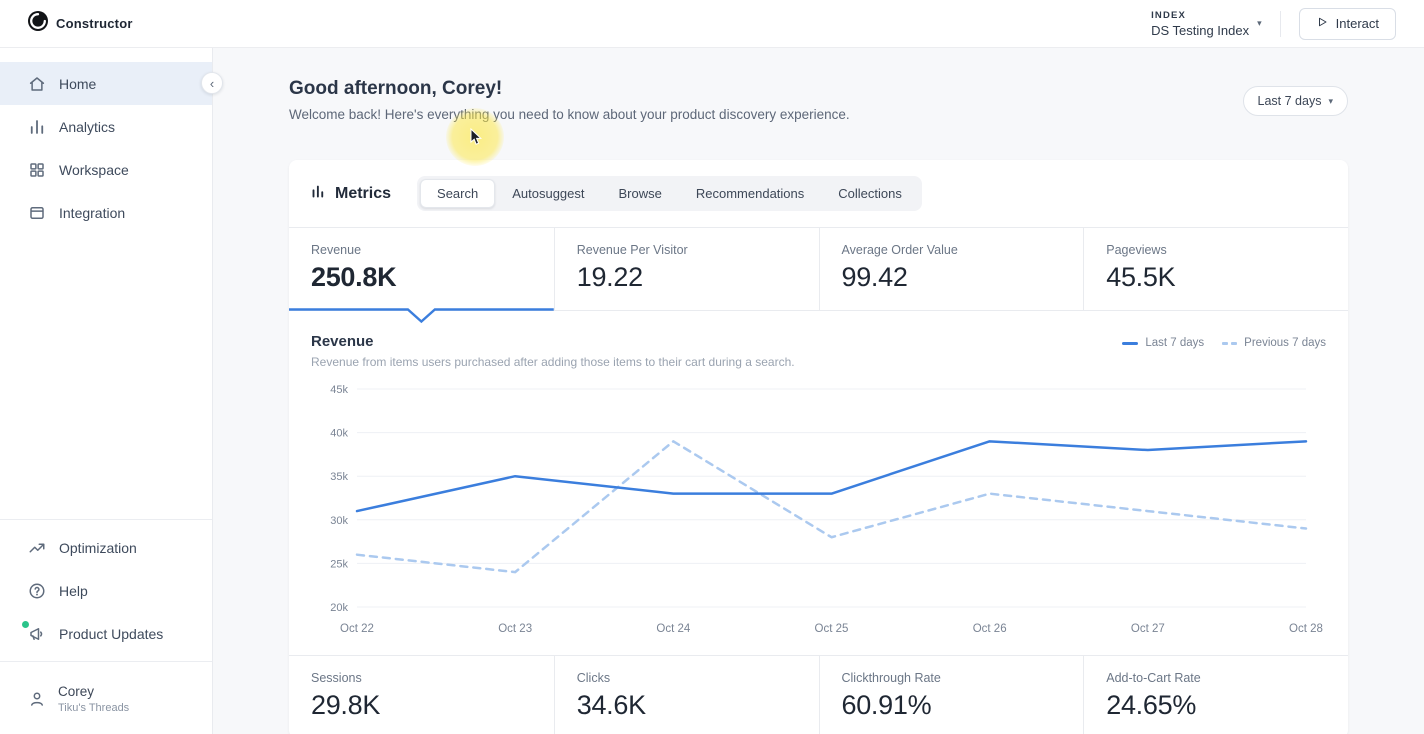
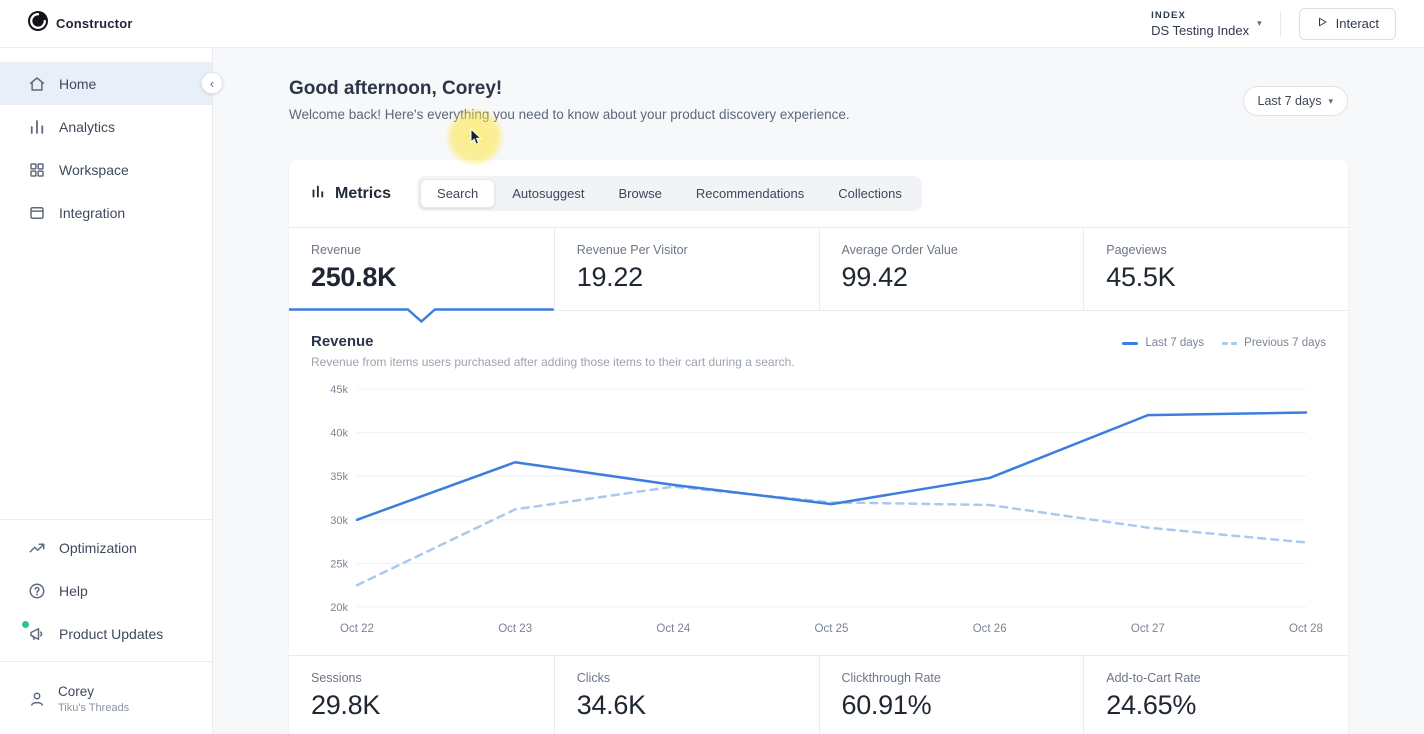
Last 7 days/Oct 22: 31k -> 30k
Previous 7 days/Oct 22: 26k -> 22k
Last 7 days/Oct 23: 35k -> 37k
Previous 7 days/Oct 23: 24k -> 31k
Last 7 days/Oct 24: 33k -> 34k
Previous 7 days/Oct 24: 39k -> 34k
Last 7 days/Oct 25: 33k -> 32k
Previous 7 days/Oct 25: 28k -> 32k
Last 7 days/Oct 26: 39k -> 35k
Previous 7 days/Oct 26: 33k -> 32k
Last 7 days/Oct 27: 38k -> 42k
Previous 7 days/Oct 27: 31k -> 29k
Last 7 days/Oct 28: 39k -> 42k
Previous 7 days/Oct 28: 29k -> 27k
